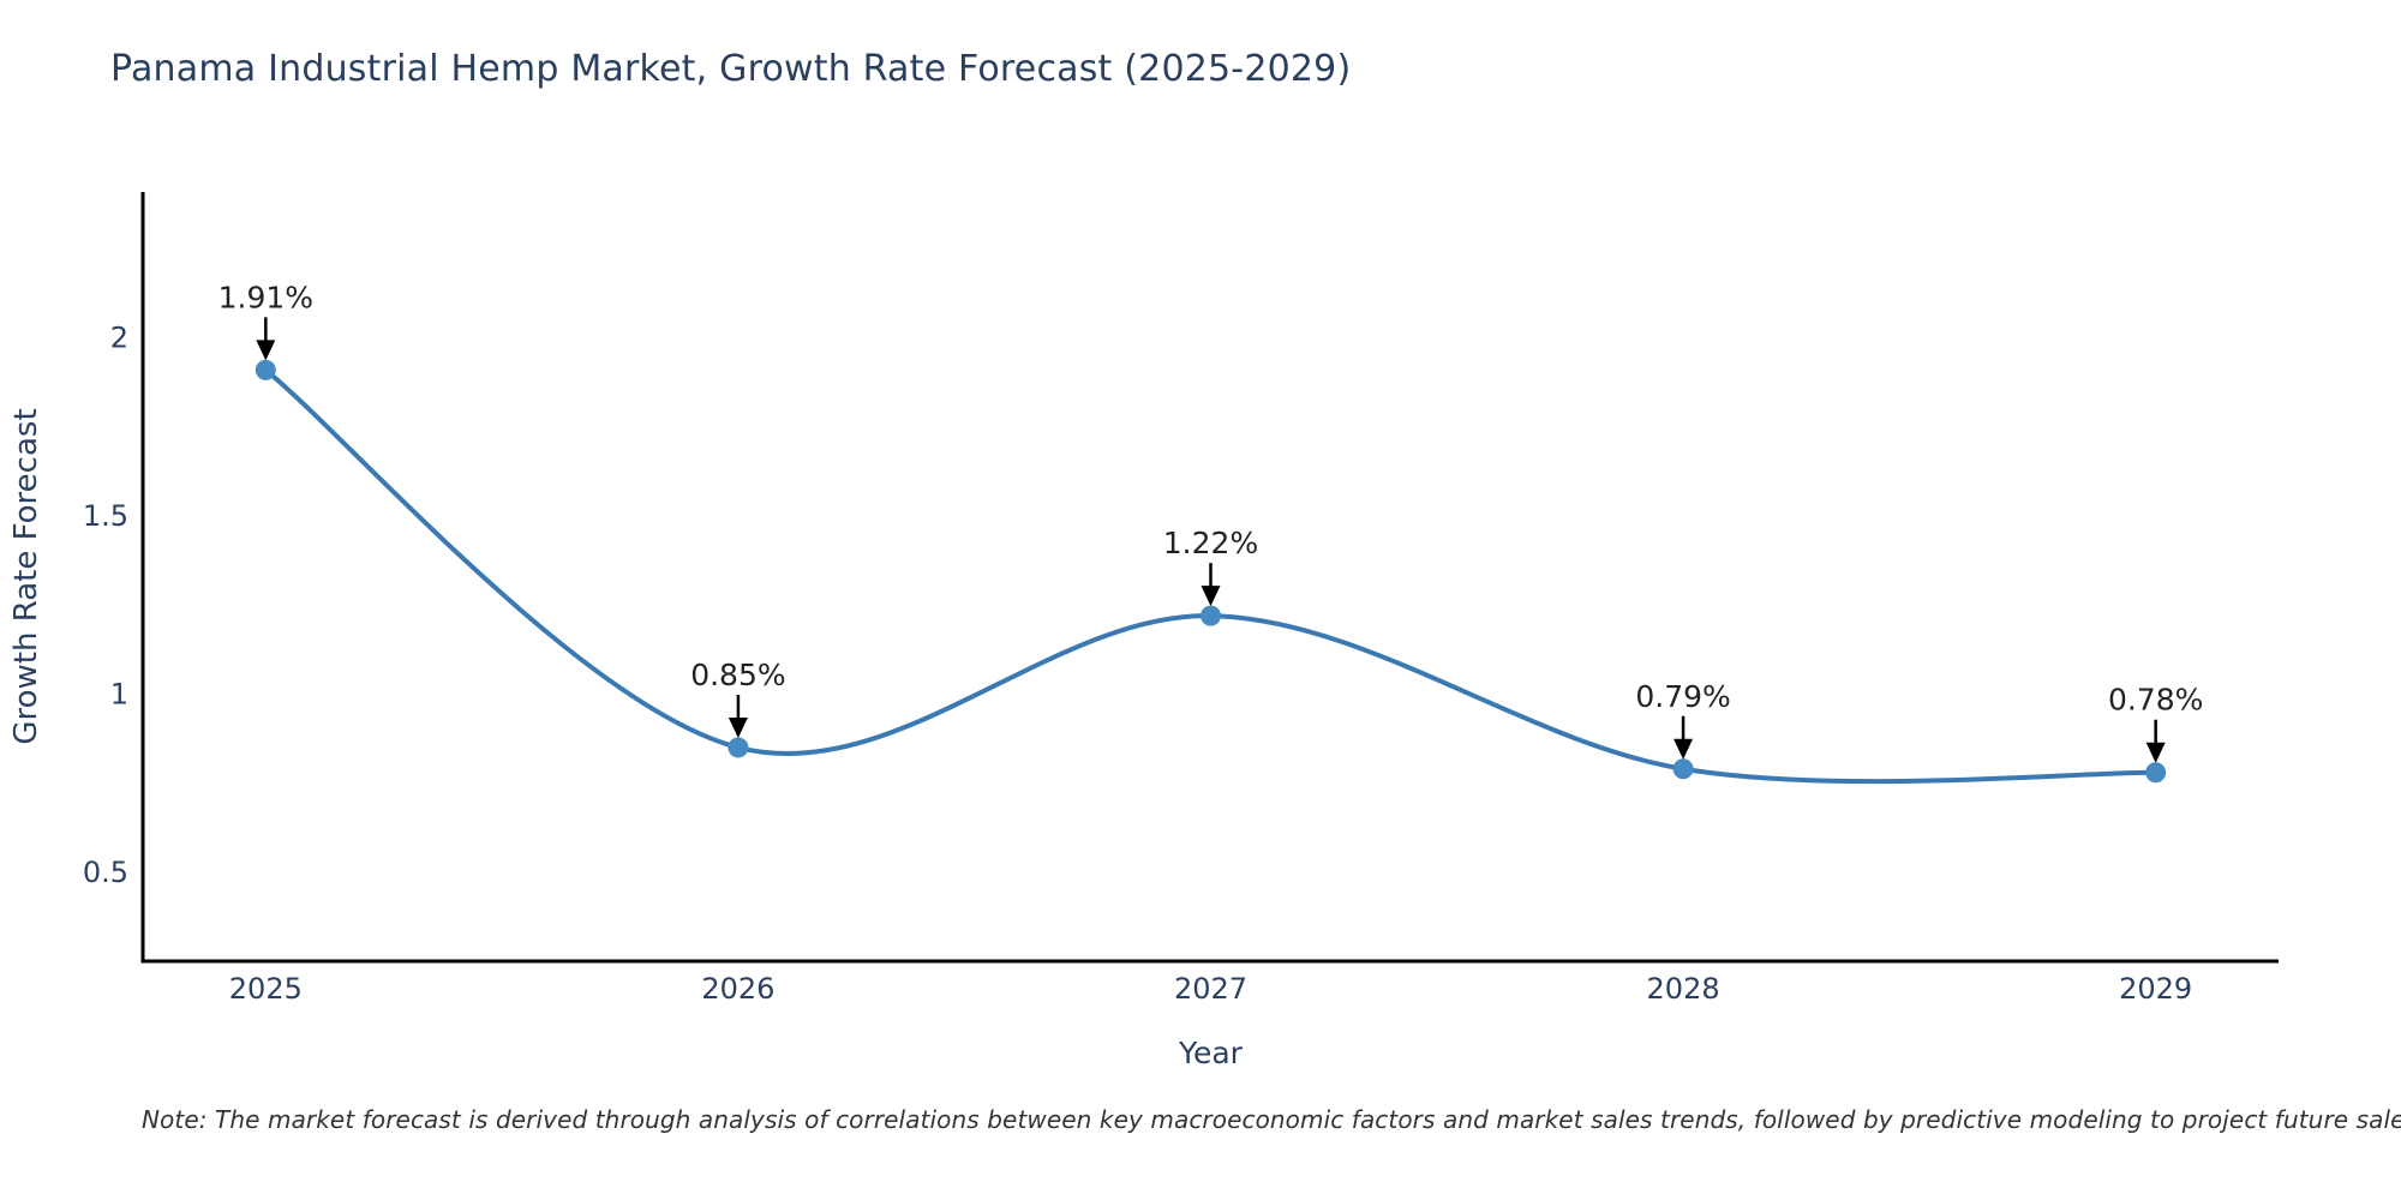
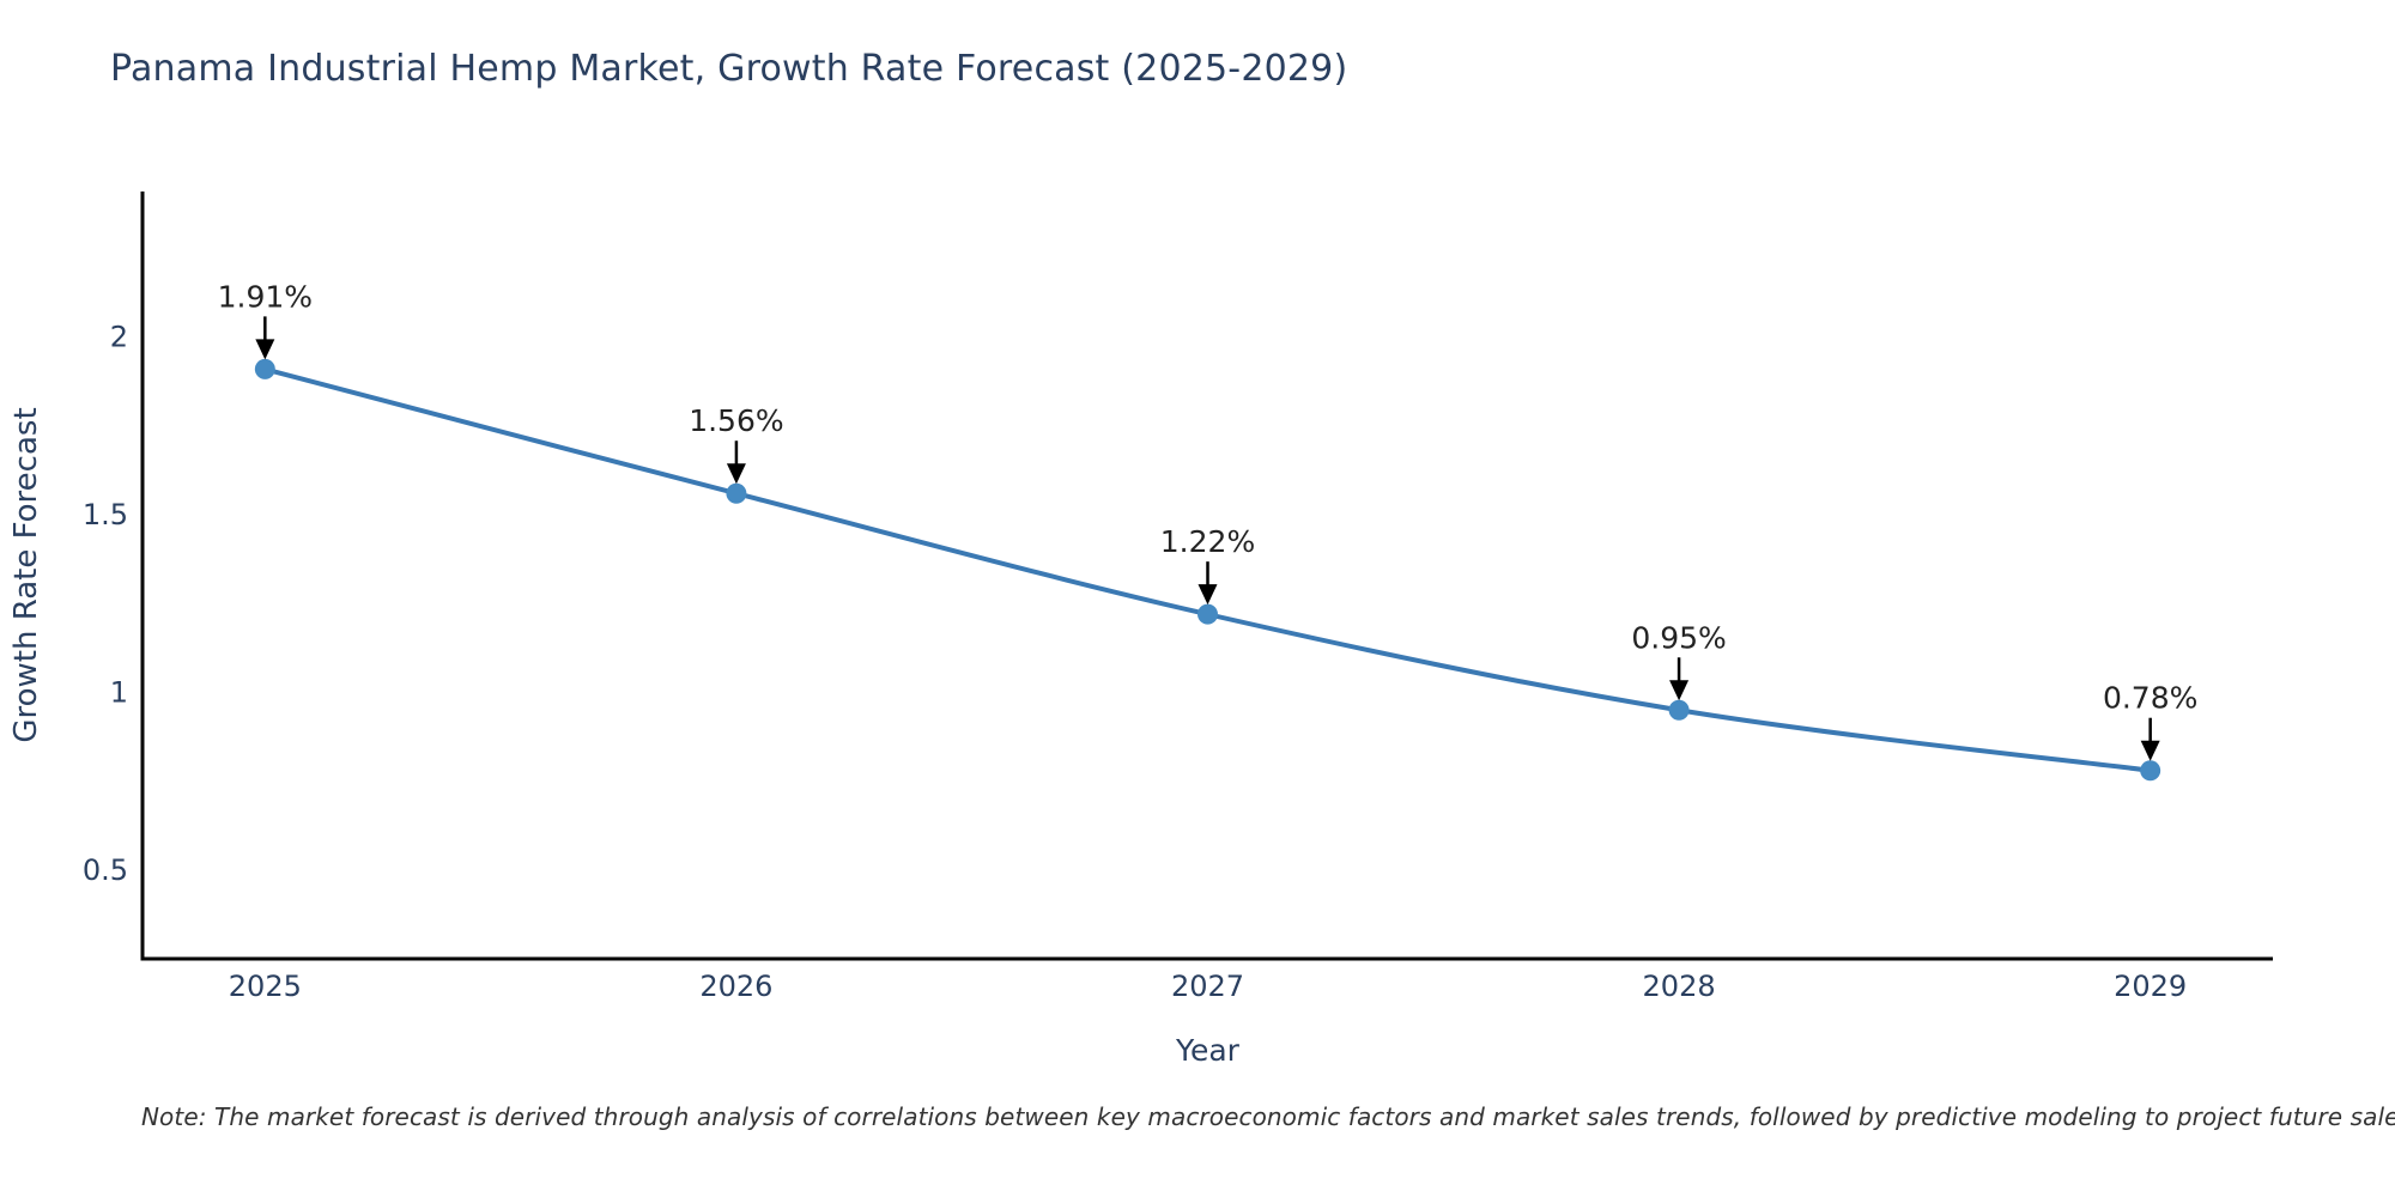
2026: 0.85% -> 1.56%
2028: 0.79% -> 0.95%
